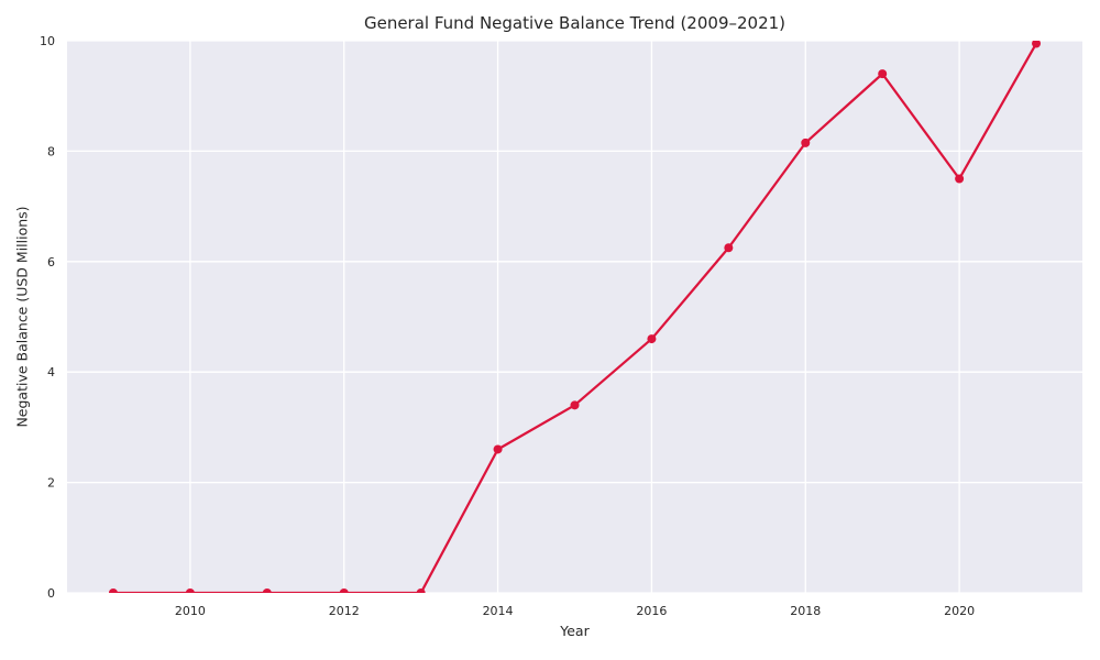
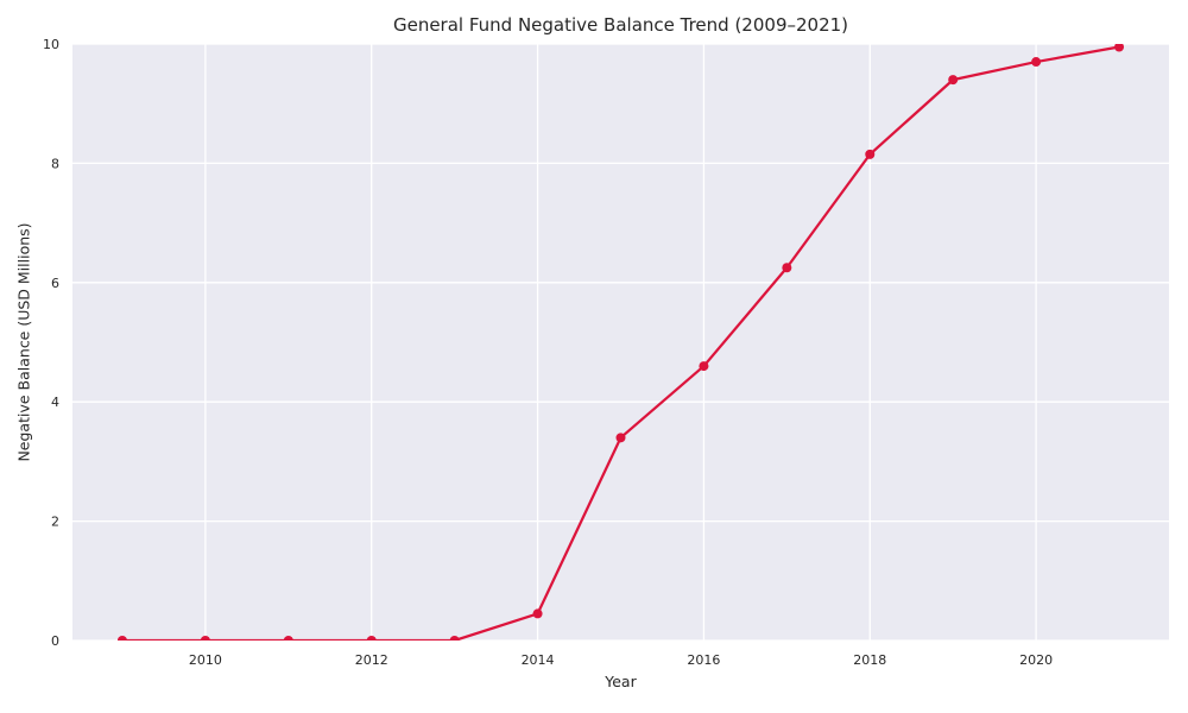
2014: 2.6 -> 0.5
2020: 7.5 -> 9.7
